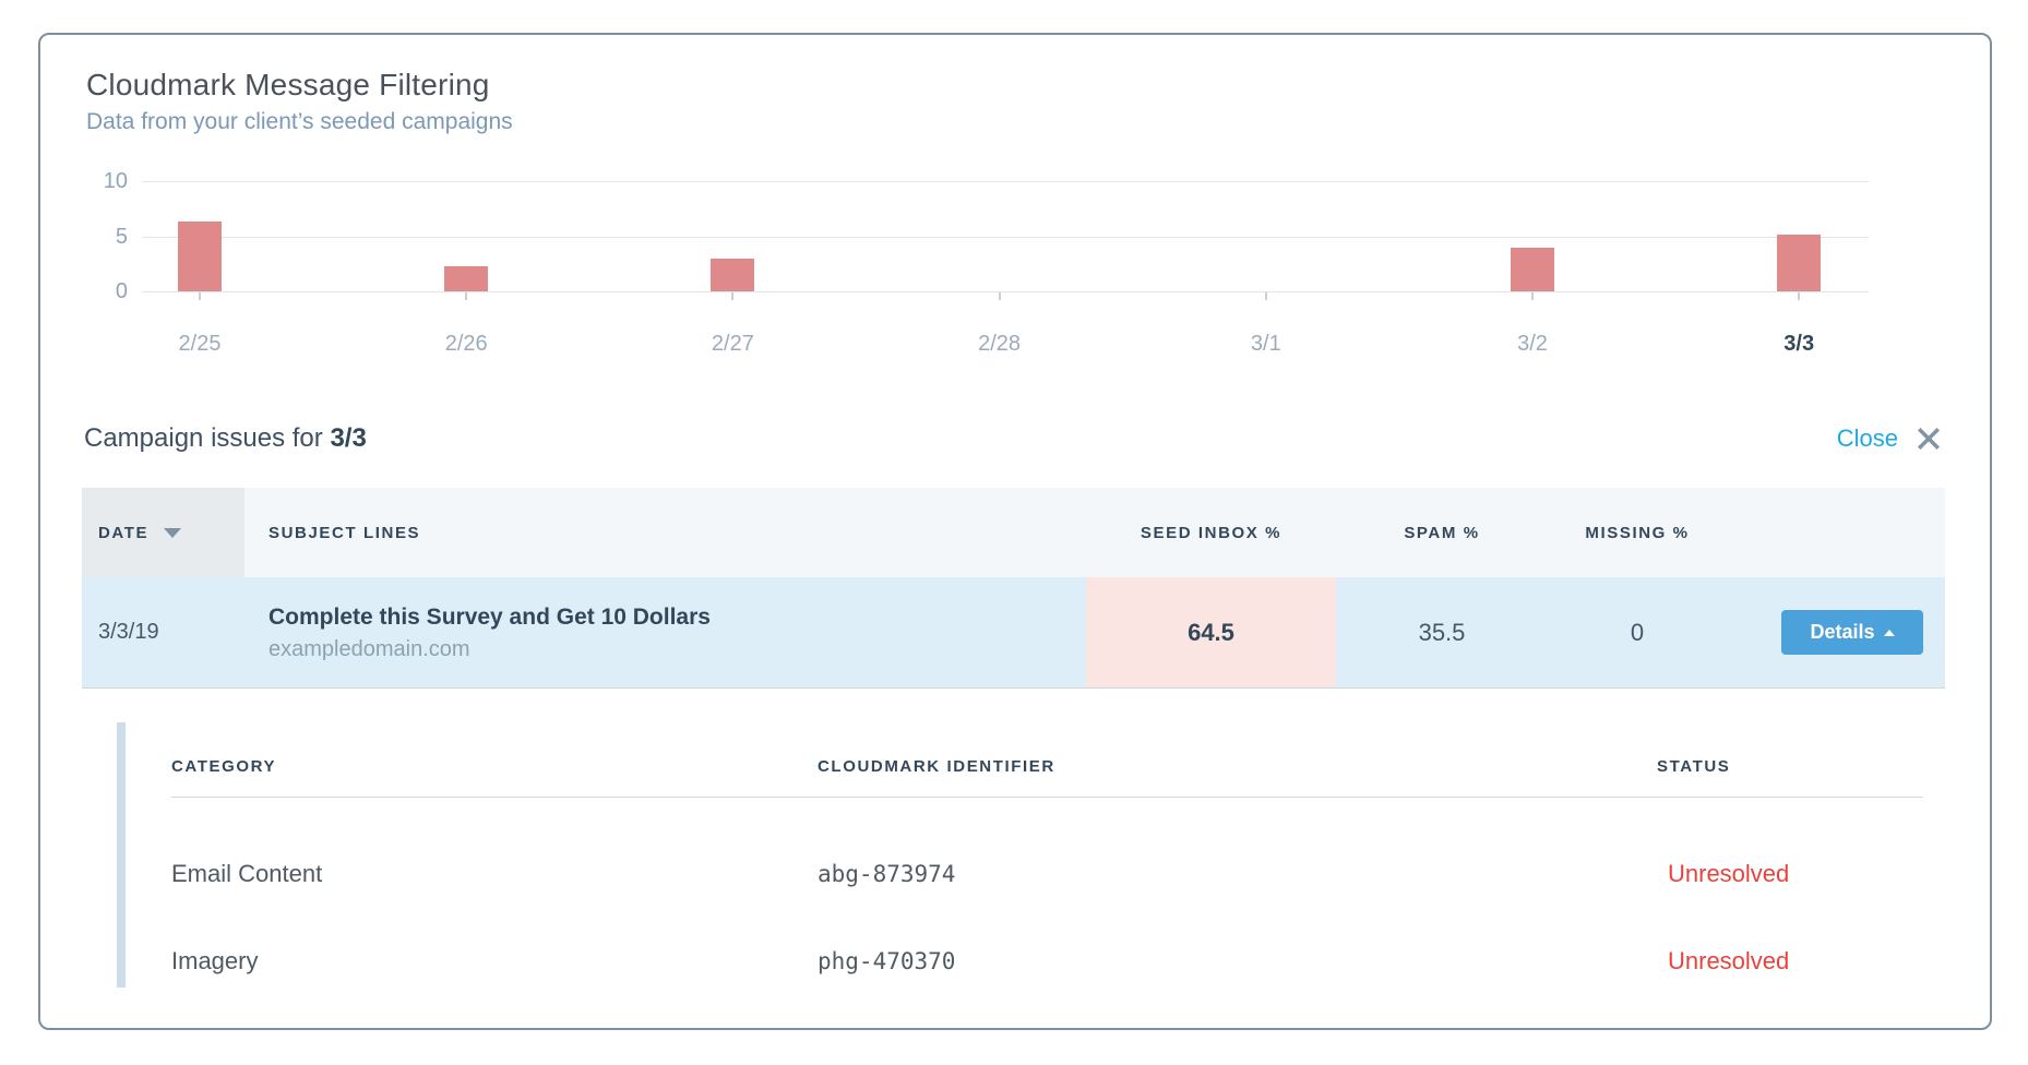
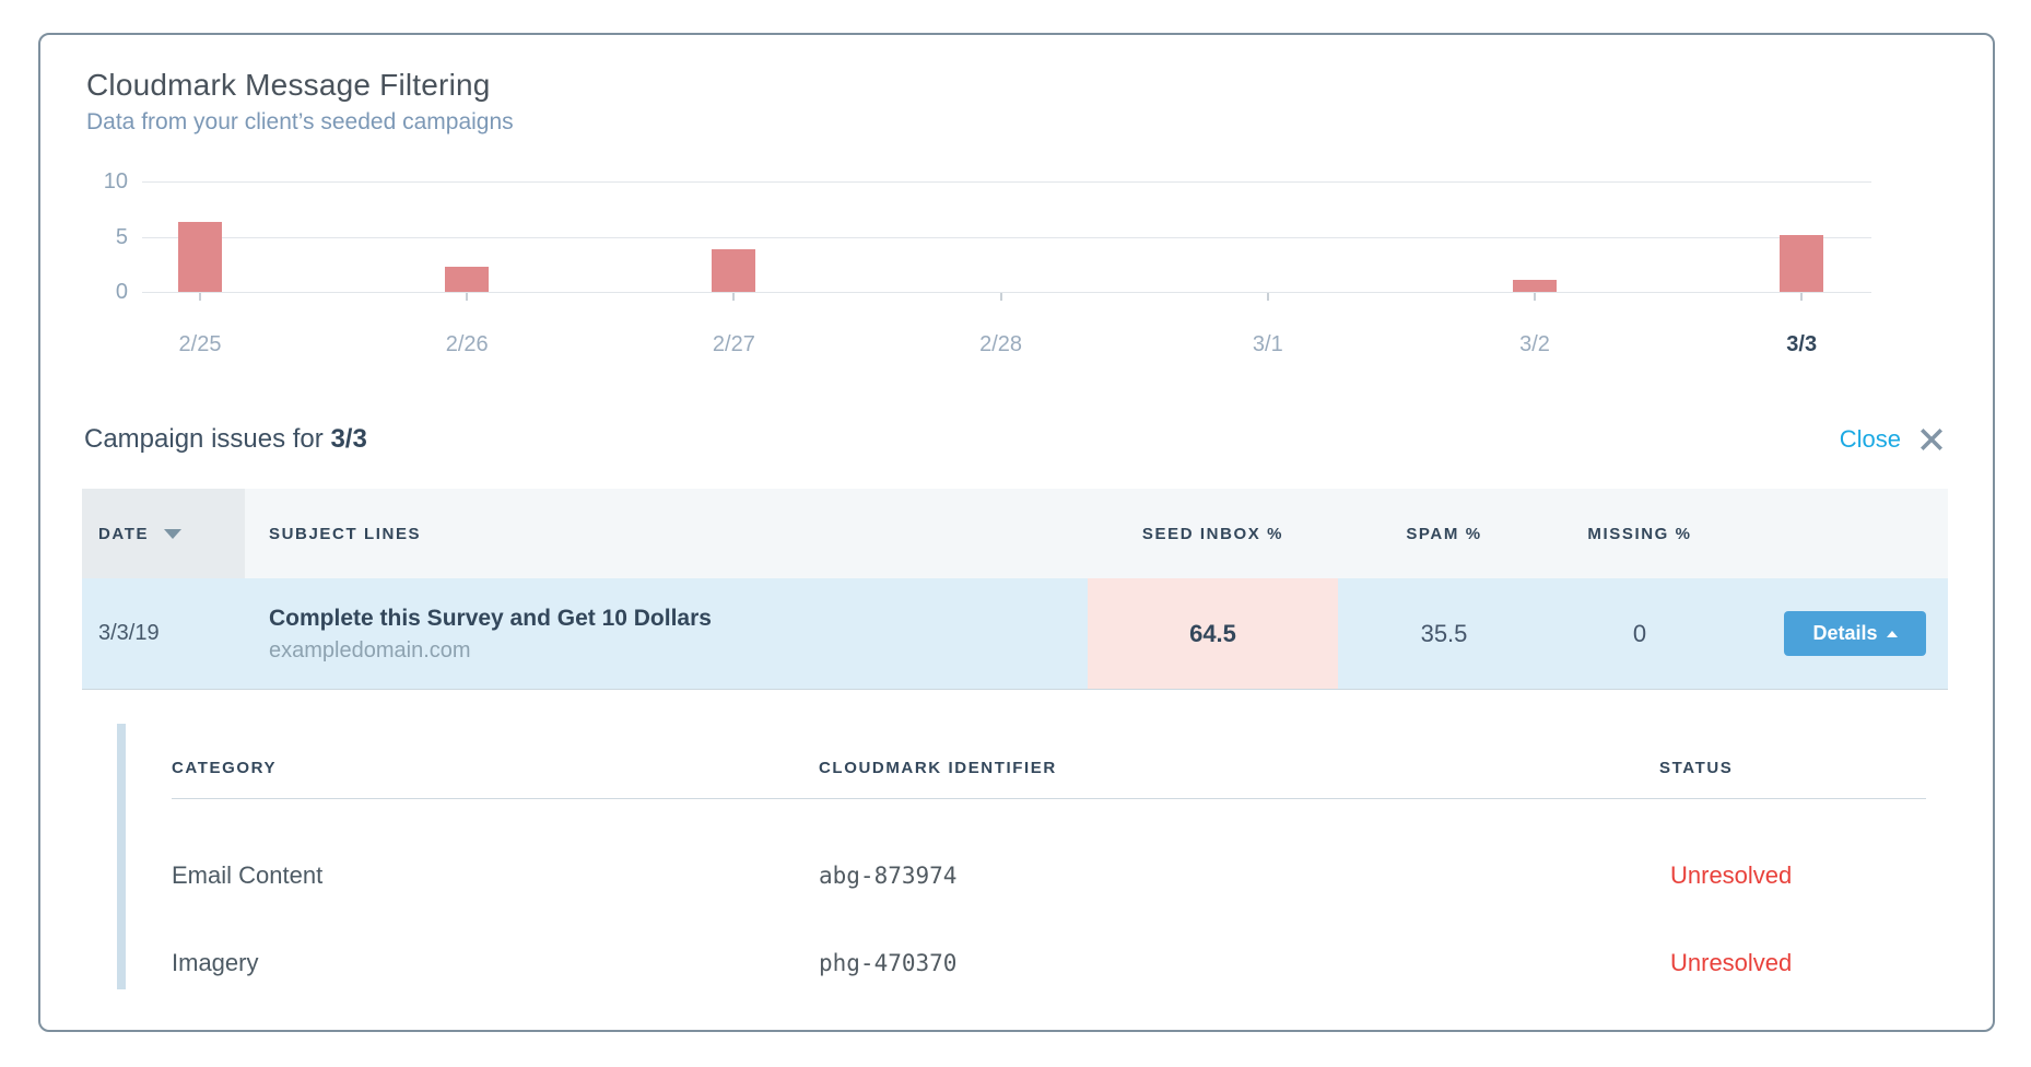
2/27: 3.0 -> 3.9
3/2: 4.0 -> 1.1
